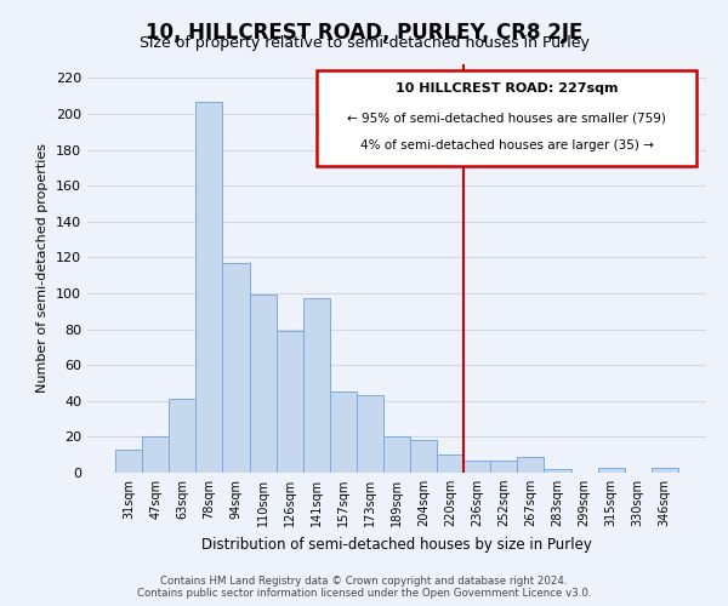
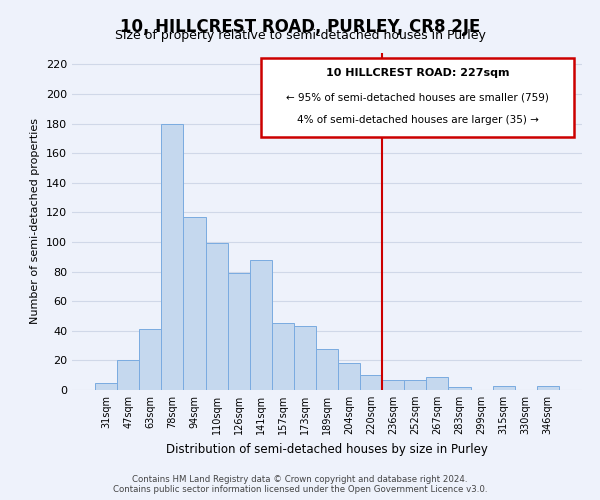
31sqm: 13 -> 5
78sqm: 207 -> 180
141sqm: 97 -> 88
189sqm: 20 -> 28
